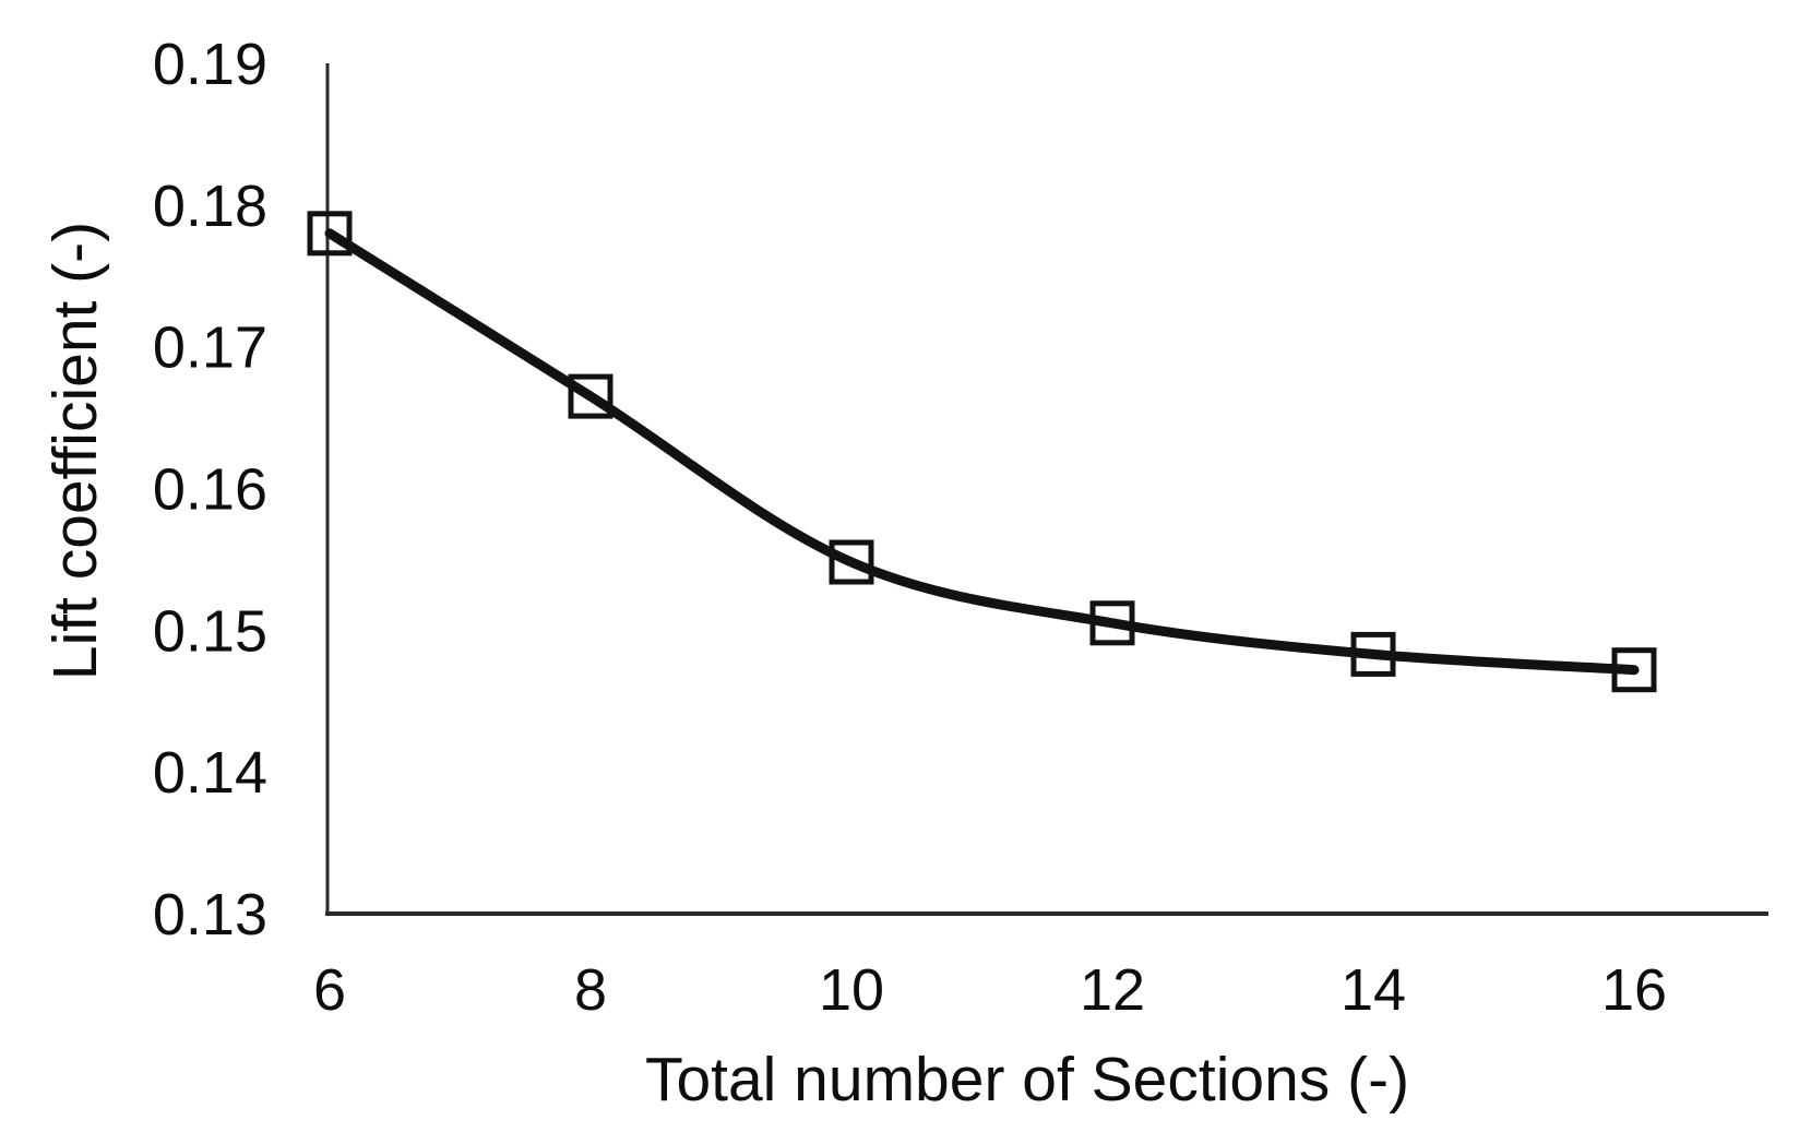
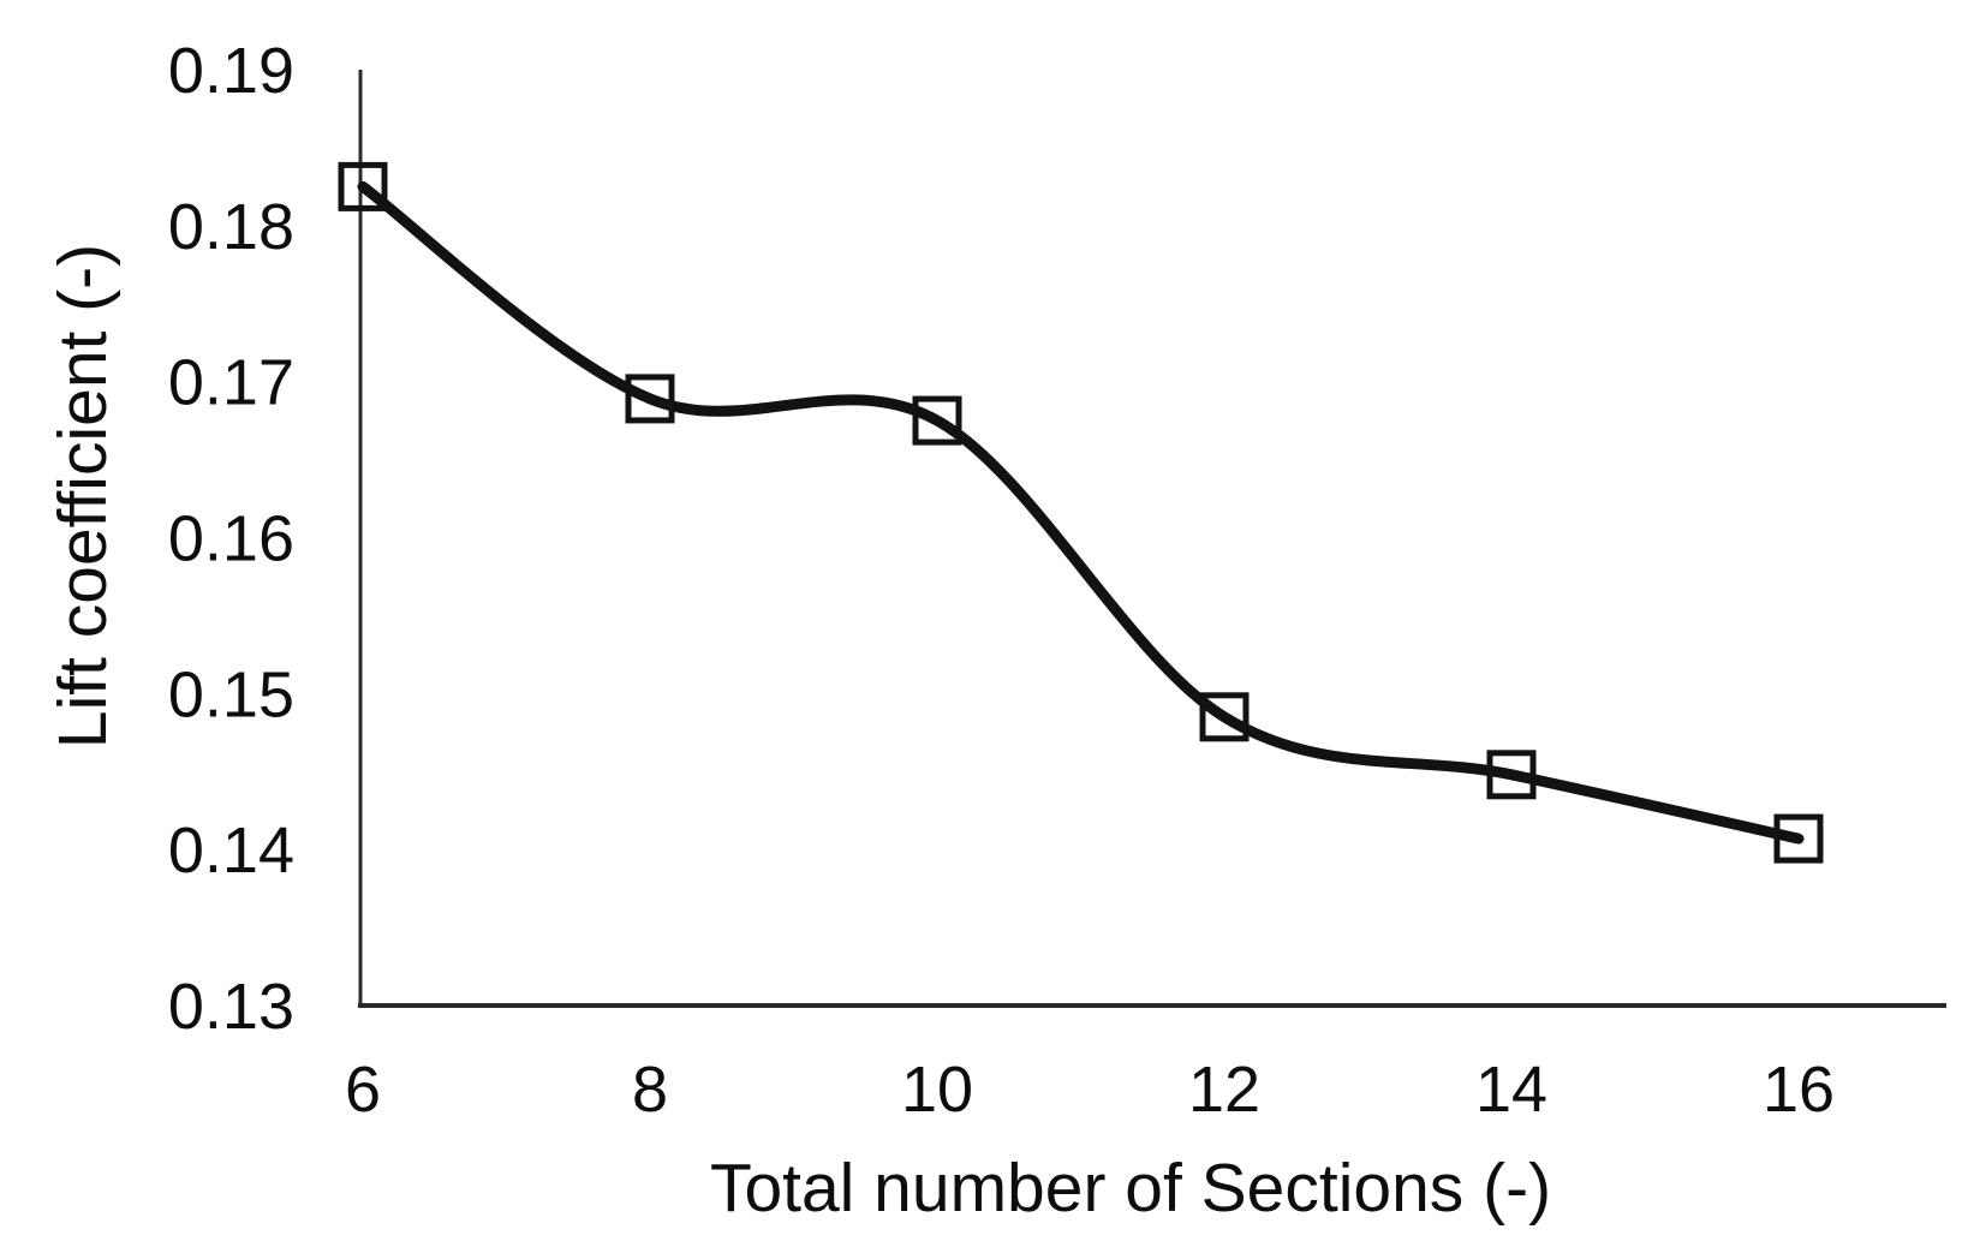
6: 0.1780 -> 0.1825
8: 0.1665 -> 0.1689
10: 0.1548 -> 0.1675
12: 0.1505 -> 0.1485
14: 0.1483 -> 0.1448
16: 0.1472 -> 0.1407
